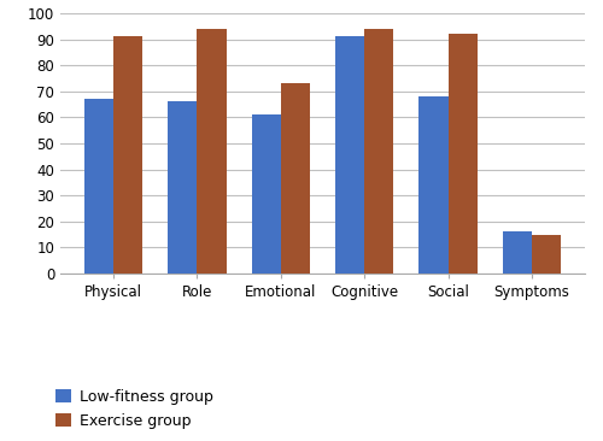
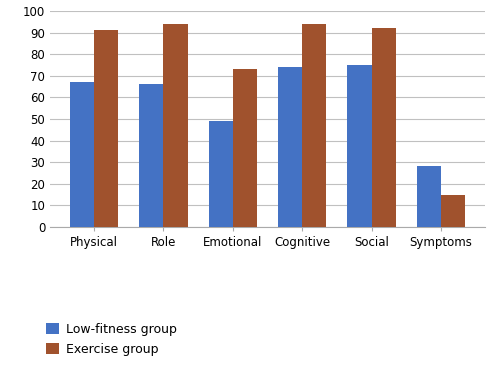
Low-fitness group/Emotional: 61 -> 49
Low-fitness group/Cognitive: 91 -> 74
Low-fitness group/Social: 68 -> 75
Low-fitness group/Symptoms: 16 -> 28
